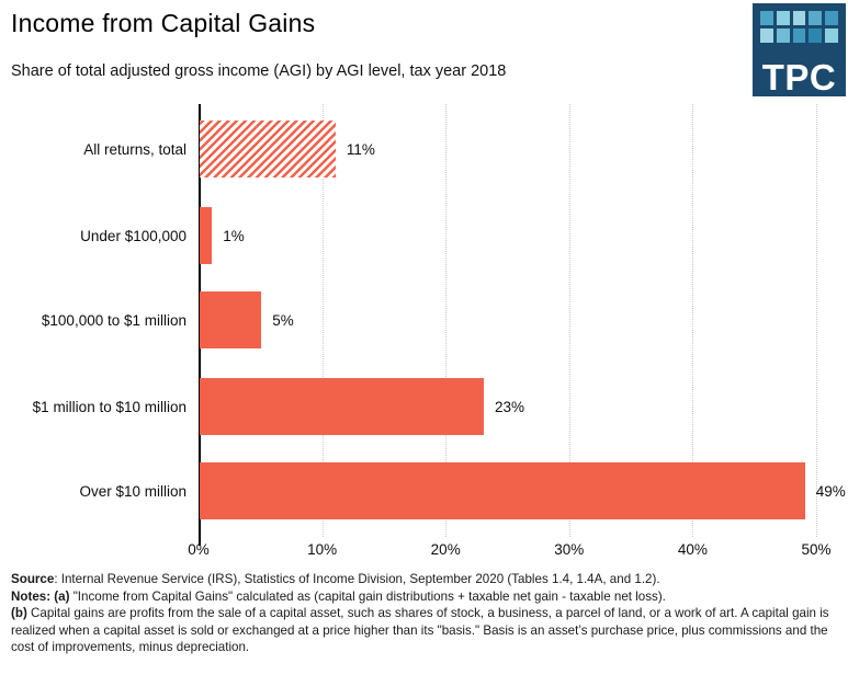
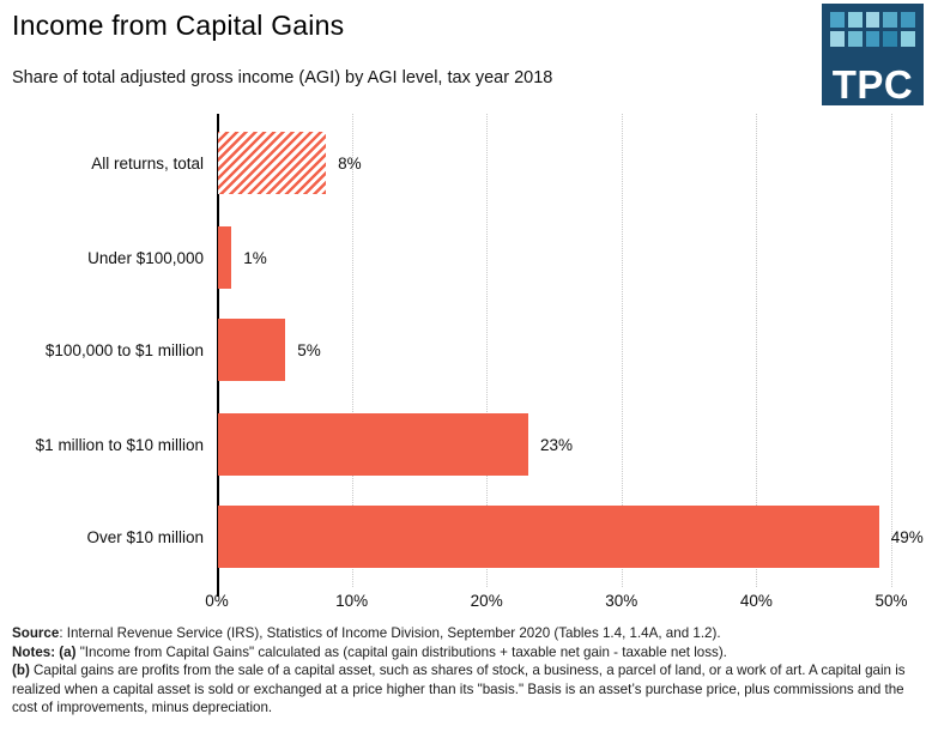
All returns, total: 11% -> 8%
